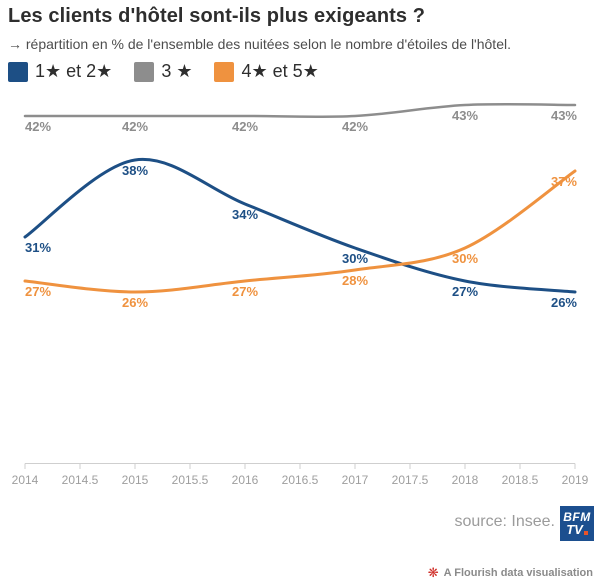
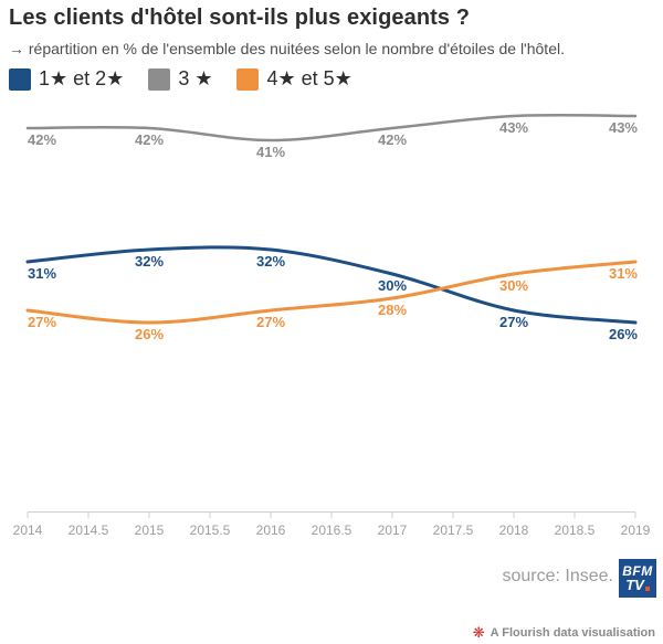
1★ et 2★/2015: 38% -> 32%
1★ et 2★/2016: 34% -> 32%
3 ★/2016: 42% -> 41%
4★ et 5★/2019: 37% -> 31%
